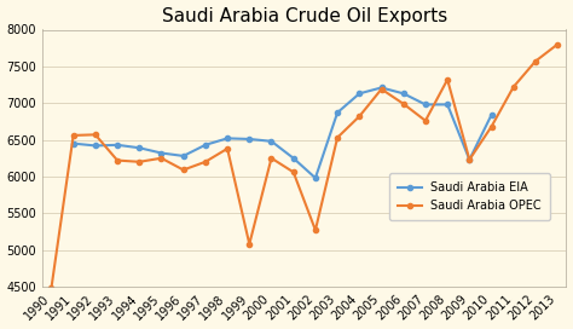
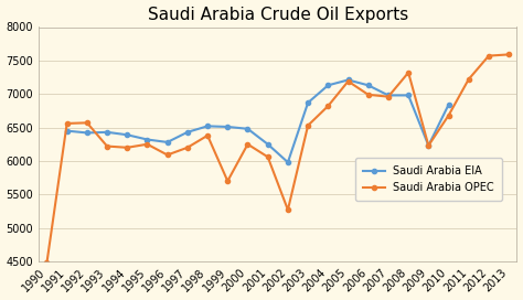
Saudi Arabia OPEC/1999: 5080 -> 5700
Saudi Arabia OPEC/2007: 6760 -> 6960
Saudi Arabia OPEC/2013: 7800 -> 7590
